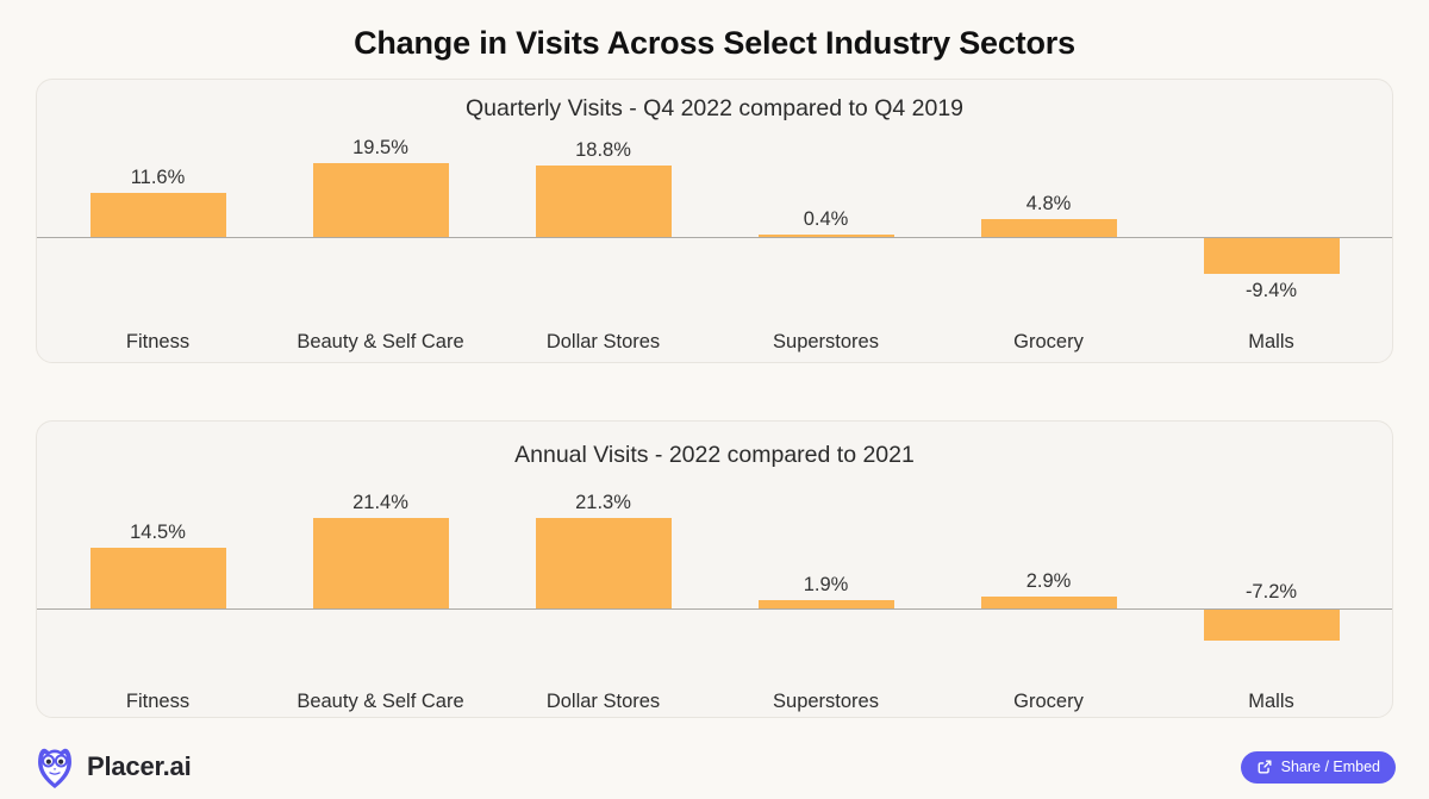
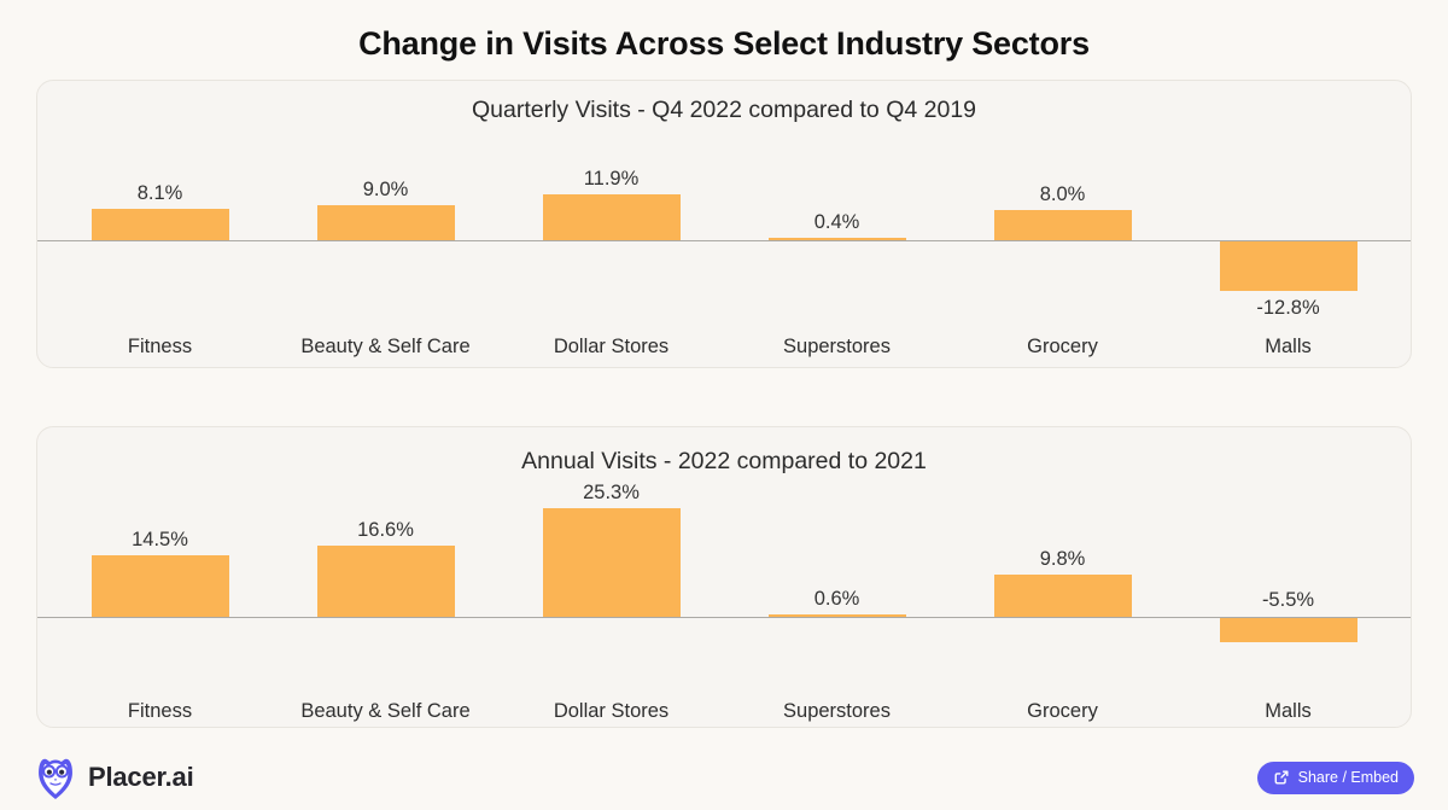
Quarterly Visits - Q4 2022 compared to Q4 2019/Fitness: 11.6% -> 8.1%
Quarterly Visits - Q4 2022 compared to Q4 2019/Beauty & Self Care: 19.5% -> 9.0%
Quarterly Visits - Q4 2022 compared to Q4 2019/Dollar Stores: 18.8% -> 11.9%
Quarterly Visits - Q4 2022 compared to Q4 2019/Grocery: 4.8% -> 8.0%
Quarterly Visits - Q4 2022 compared to Q4 2019/Malls: -9.4% -> -12.8%
Annual Visits - 2022 compared to 2021/Beauty & Self Care: 21.4% -> 16.6%
Annual Visits - 2022 compared to 2021/Dollar Stores: 21.3% -> 25.3%
Annual Visits - 2022 compared to 2021/Superstores: 1.9% -> 0.6%
Annual Visits - 2022 compared to 2021/Grocery: 2.9% -> 9.8%
Annual Visits - 2022 compared to 2021/Malls: -7.2% -> -5.5%
